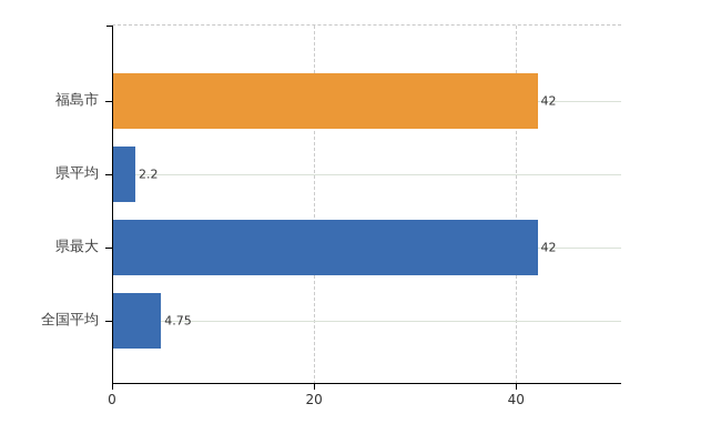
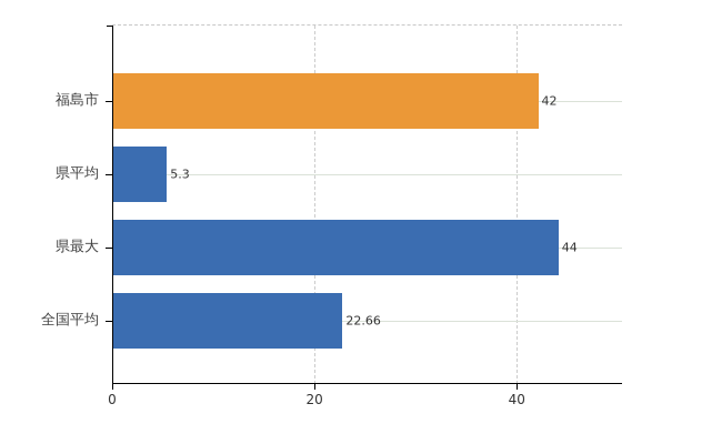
県平均: 2.2 -> 5.3
県最大: 42 -> 44
全国平均: 4.75 -> 22.66
